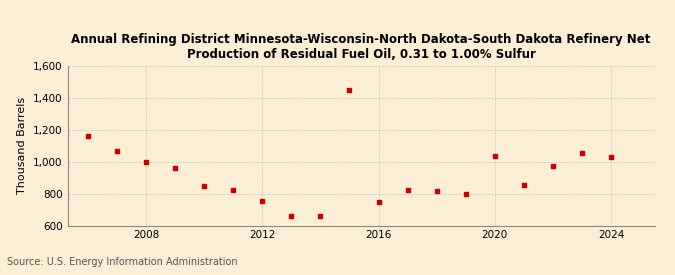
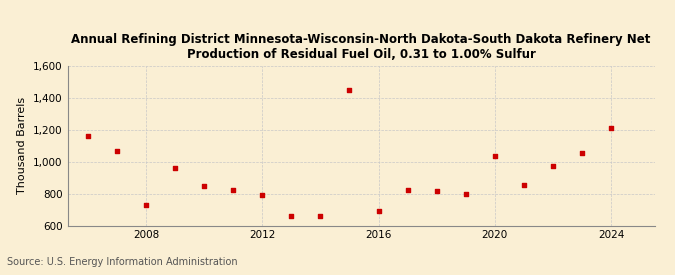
2008: 1,000 -> 730
2012: 760 -> 790
2016: 740 -> 690
2024: 1,030 -> 1,210
